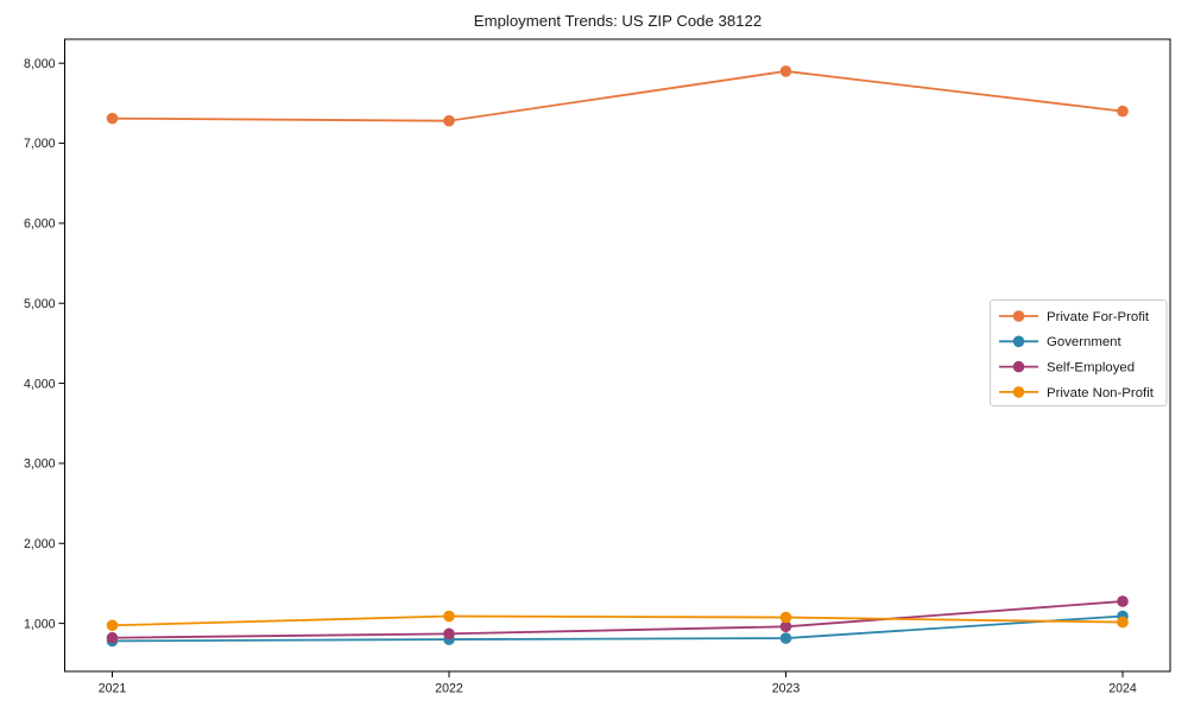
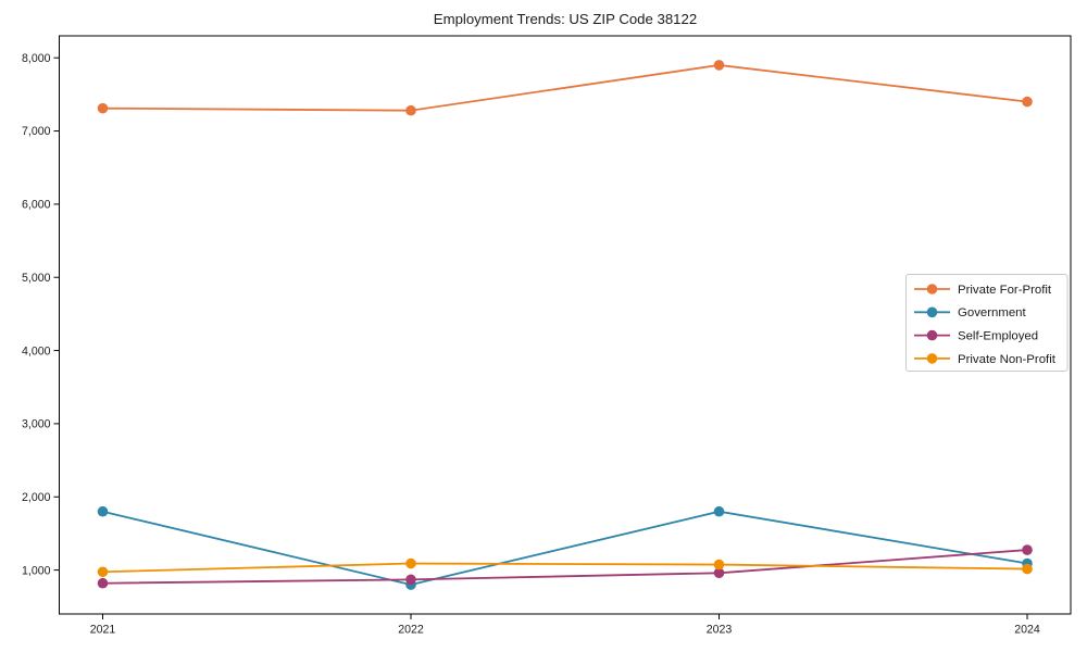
Government/2021: 800 -> 1800
Government/2023: 800 -> 1800
